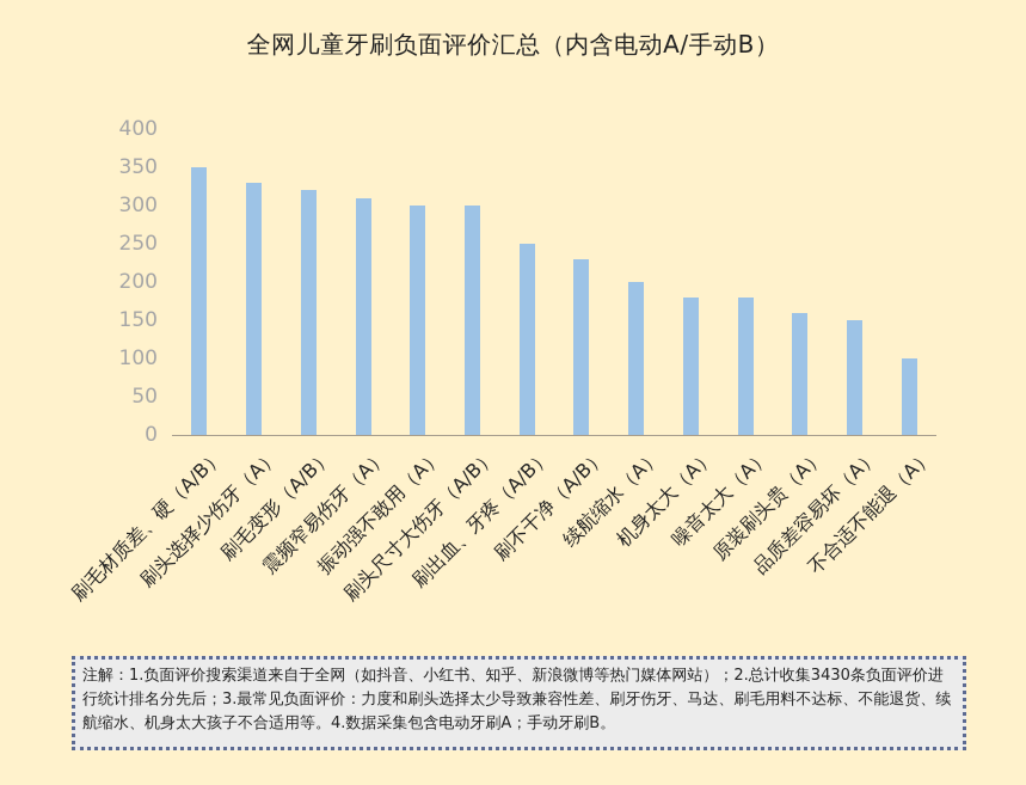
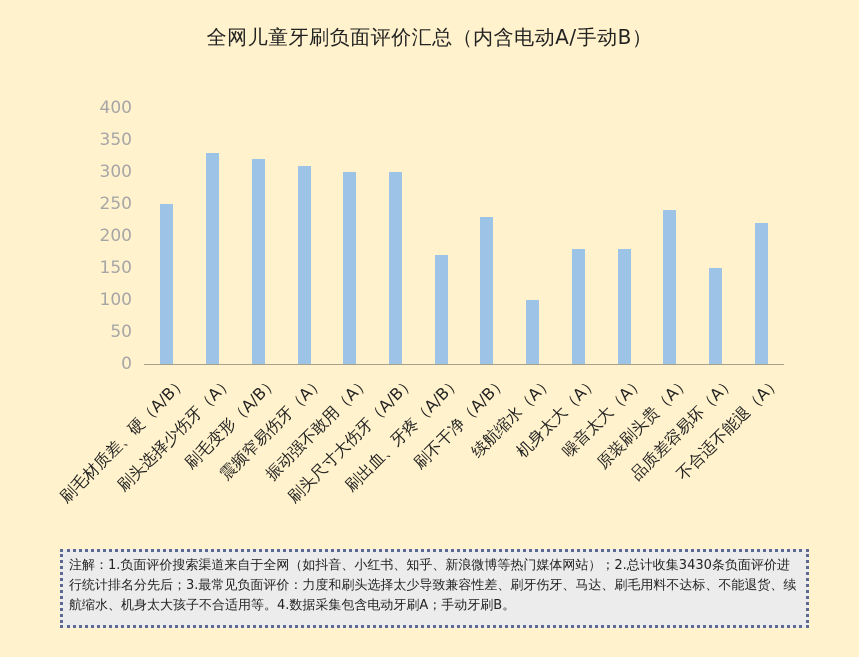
刷毛材质差、硬（A/B）: 350 -> 250
刷出血、牙疼（A/B）: 250 -> 170
续航缩水（A）: 200 -> 100
原装刷头贵（A）: 160 -> 240
不合适不能退（A）: 100 -> 220
